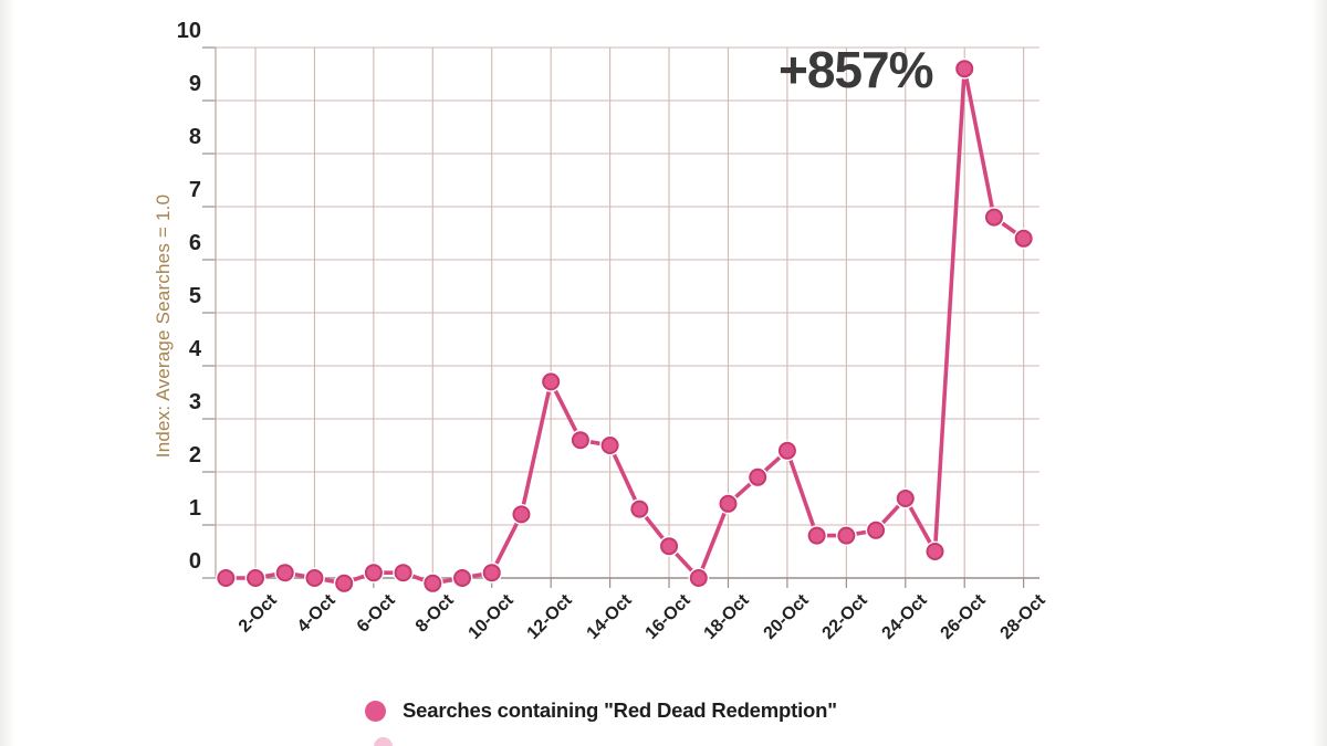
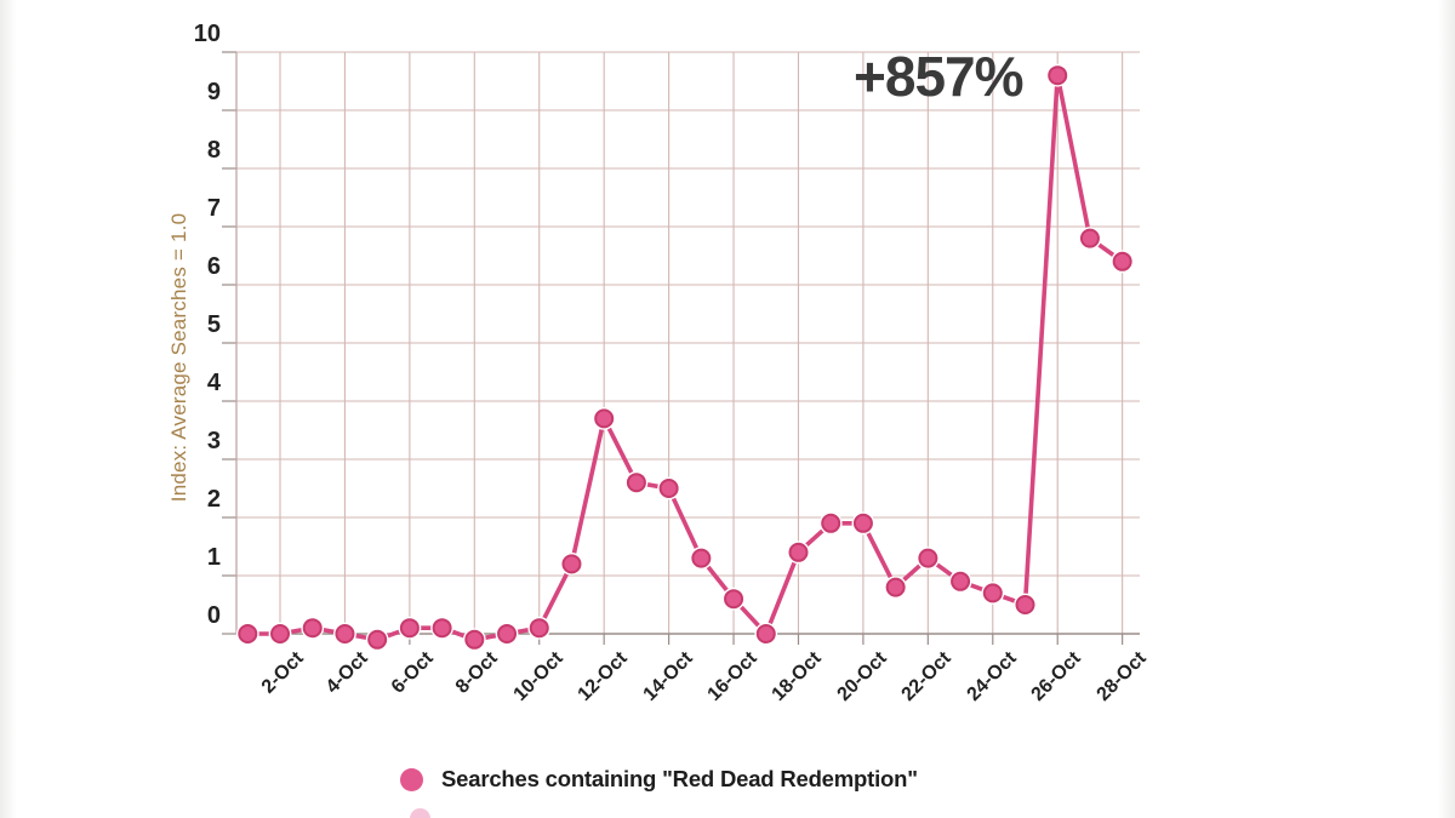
20-Oct: 2.4 -> 1.9
22-Oct: 0.8 -> 1.3
24-Oct: 1.5 -> 0.7
